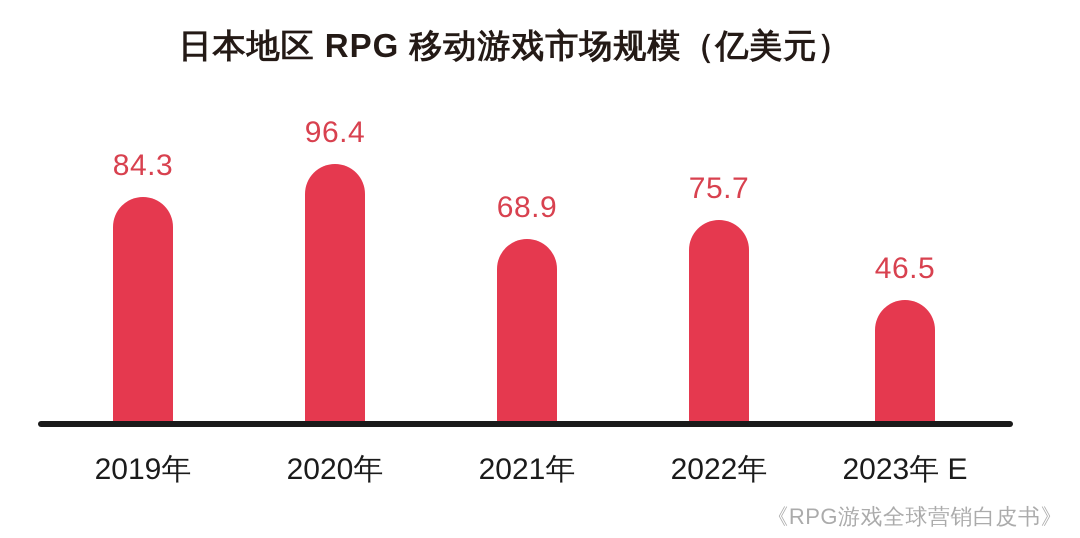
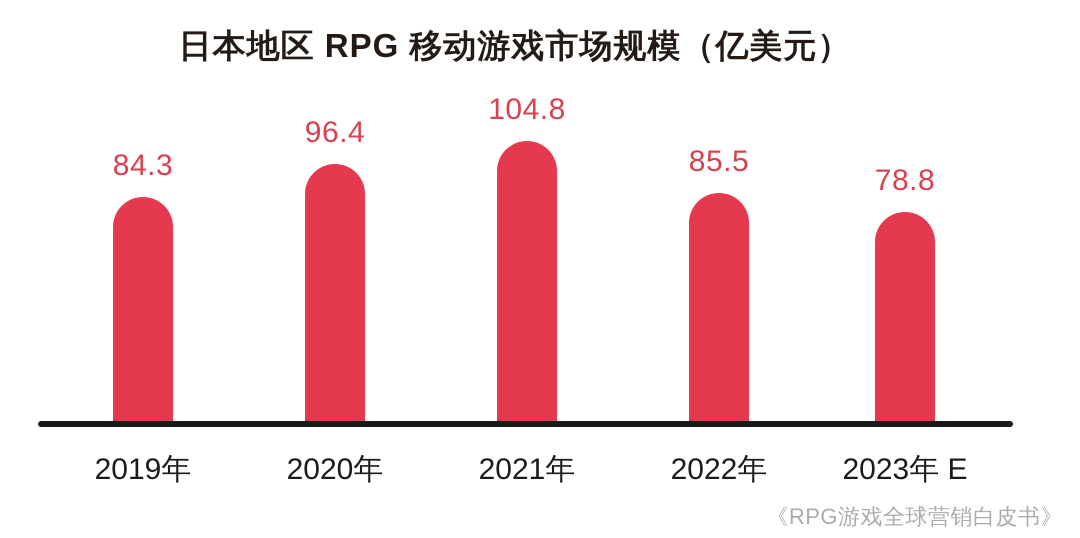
2021年: 68.9 -> 104.8
2022年: 75.7 -> 85.5
2023年 E: 46.5 -> 78.8
